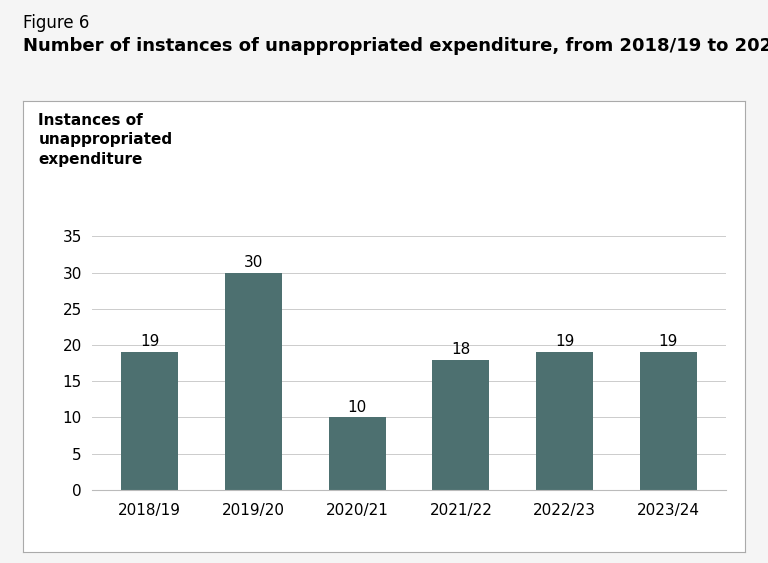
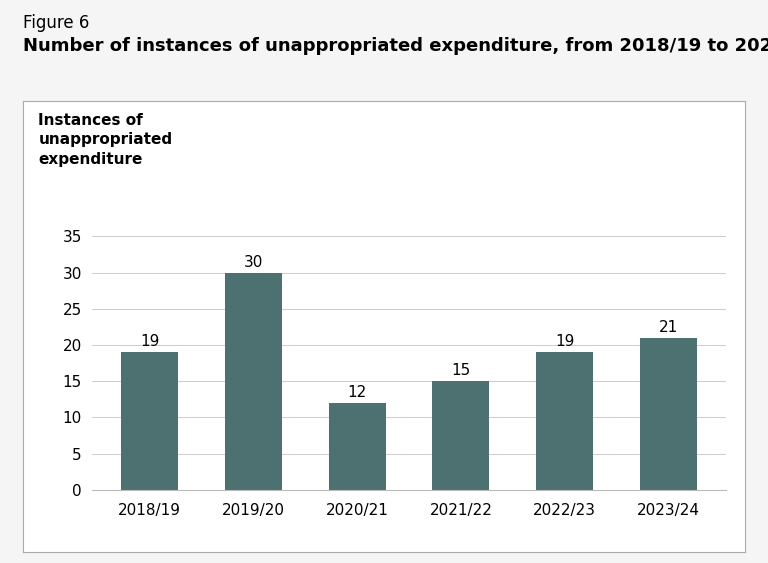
2020/21: 10 -> 12
2021/22: 18 -> 15
2023/24: 19 -> 21
